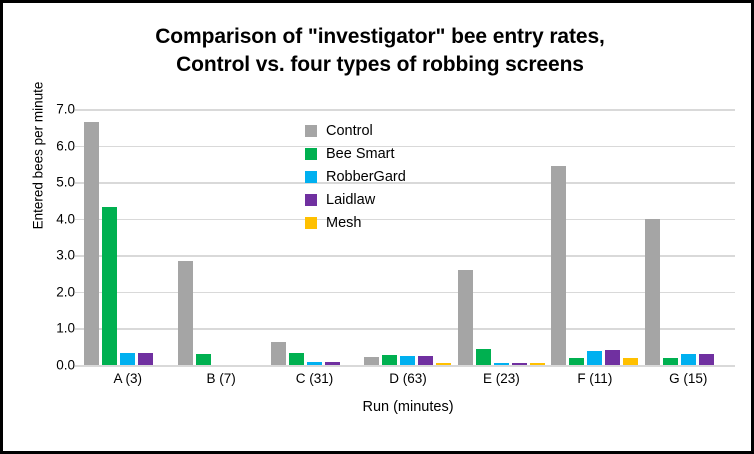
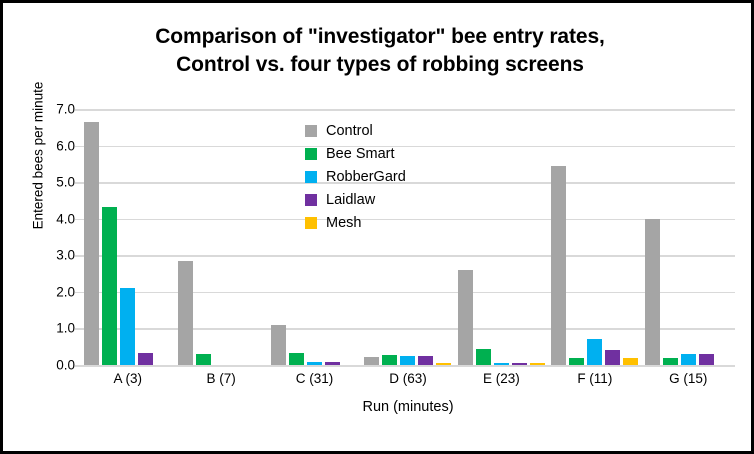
RobberGard/A (3): 0.3 -> 2.1
Control/C (31): 0.6 -> 1.1
RobberGard/F (11): 0.4 -> 0.7
